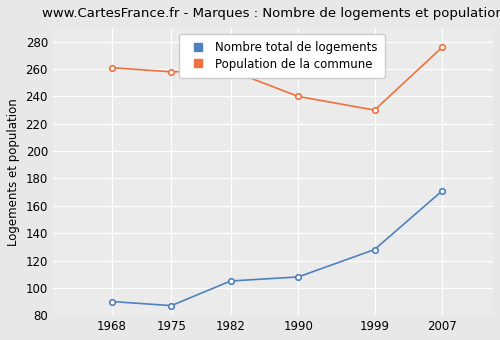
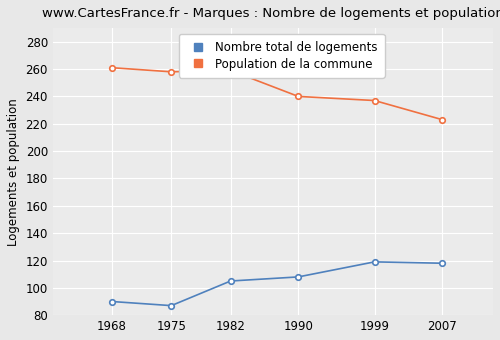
Nombre total de logements/1999: 128 -> 119
Population de la commune/1999: 230 -> 237
Nombre total de logements/2007: 171 -> 118
Population de la commune/2007: 276 -> 223
